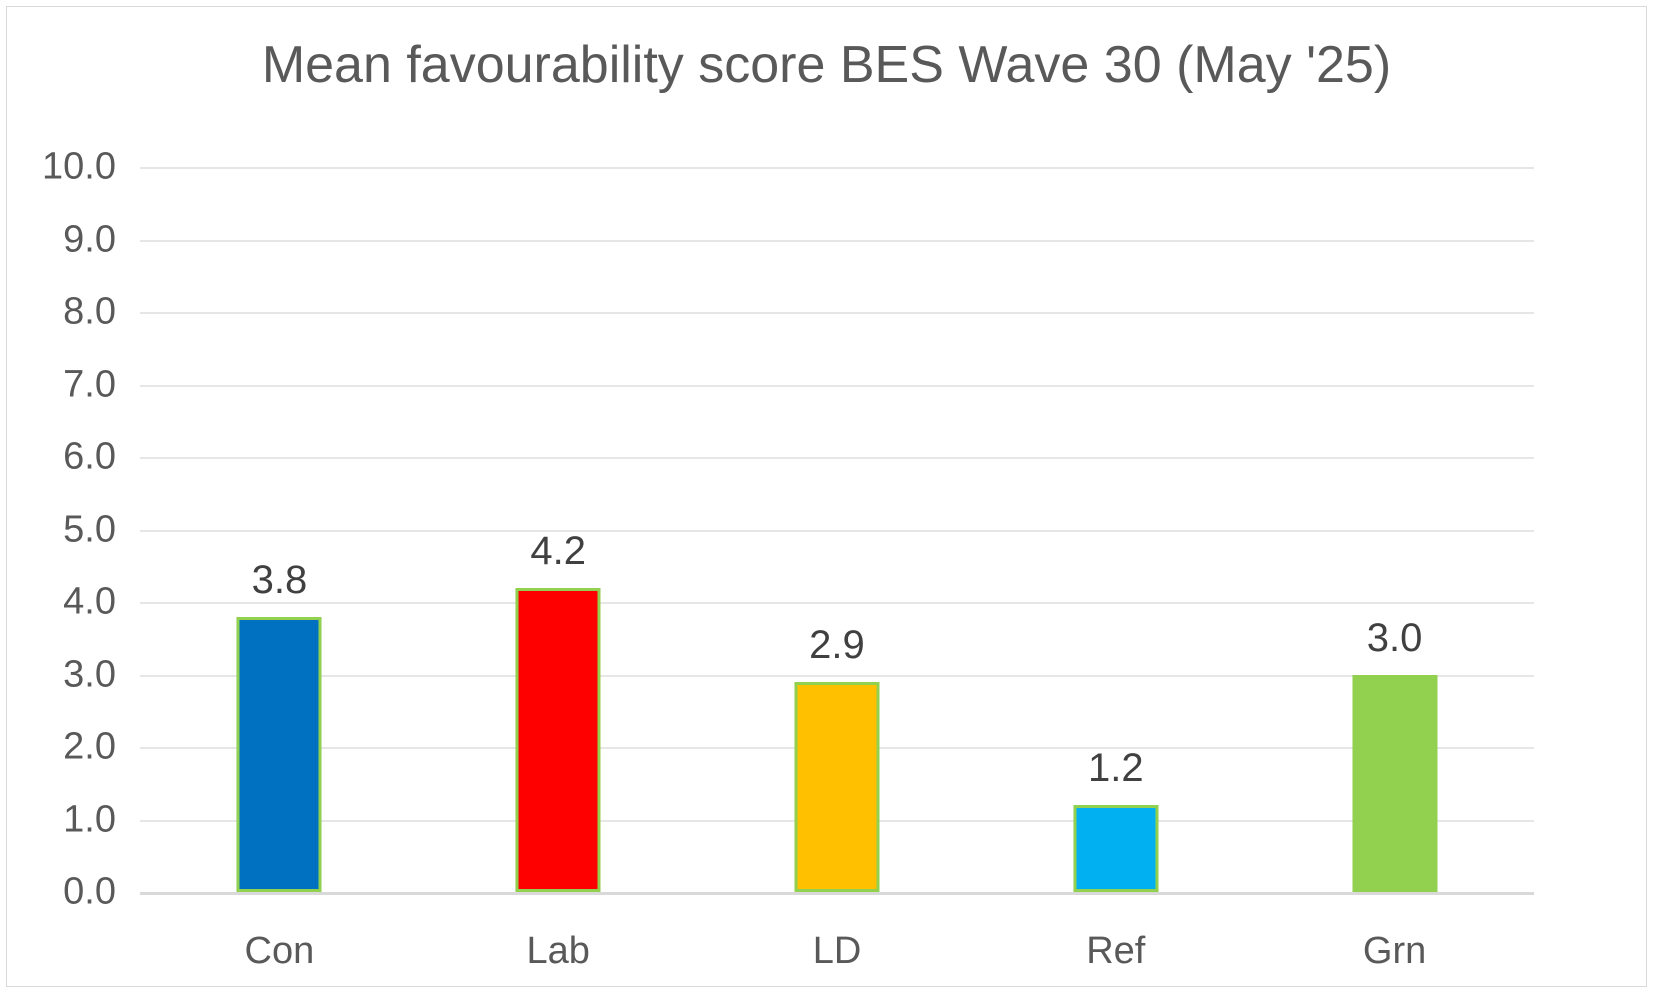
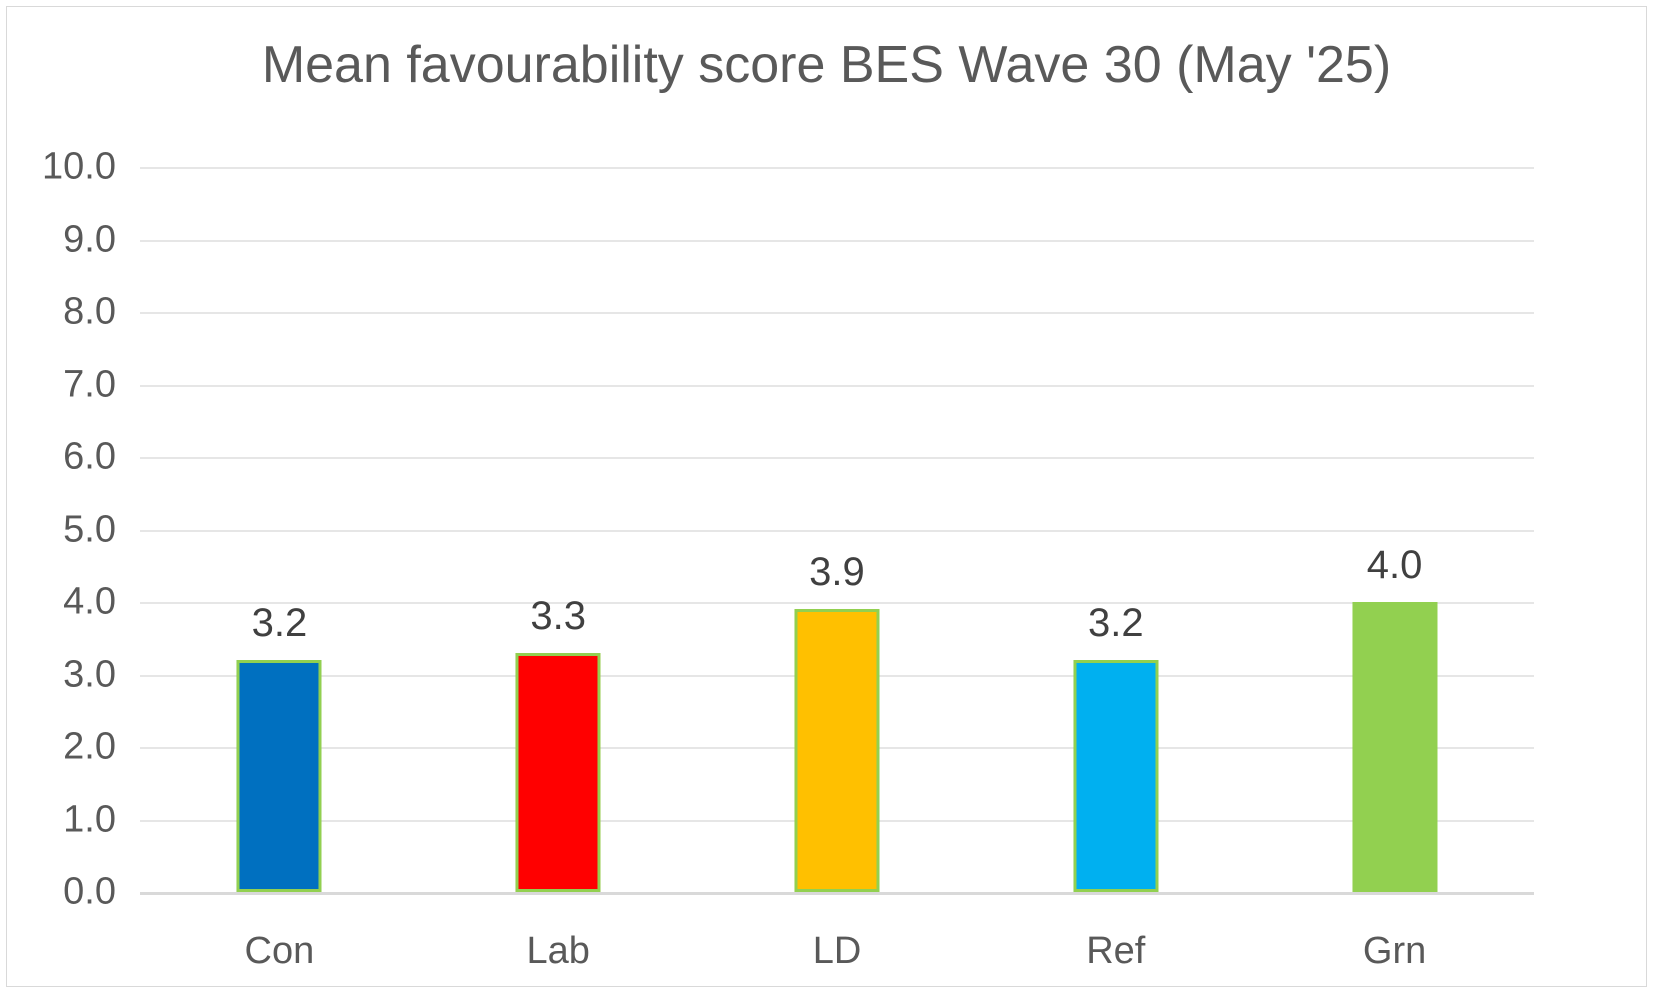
Con: 3.8 -> 3.2
Lab: 4.2 -> 3.3
LD: 2.9 -> 3.9
Ref: 1.2 -> 3.2
Grn: 3.0 -> 4.0
